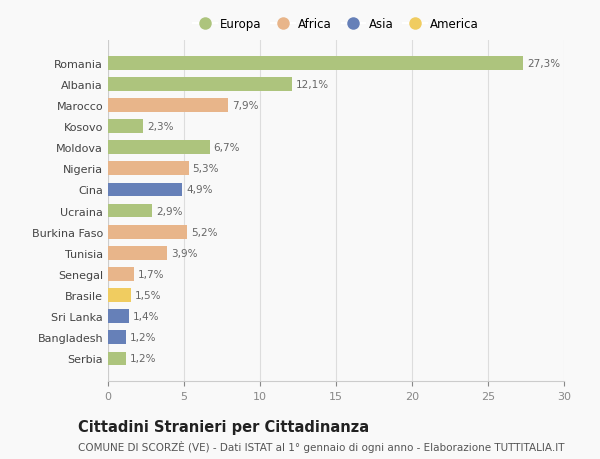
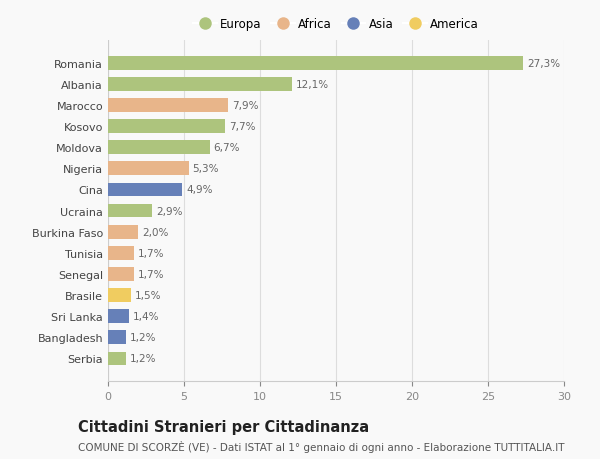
Kosovo: 2,3% -> 7,7%
Burkina Faso: 5,2% -> 2,0%
Tunisia: 3,9% -> 1,7%
